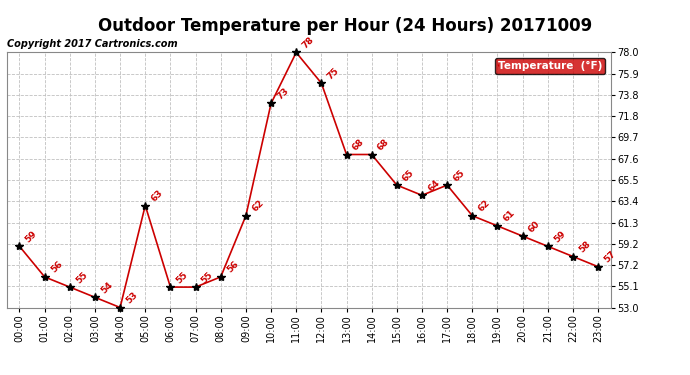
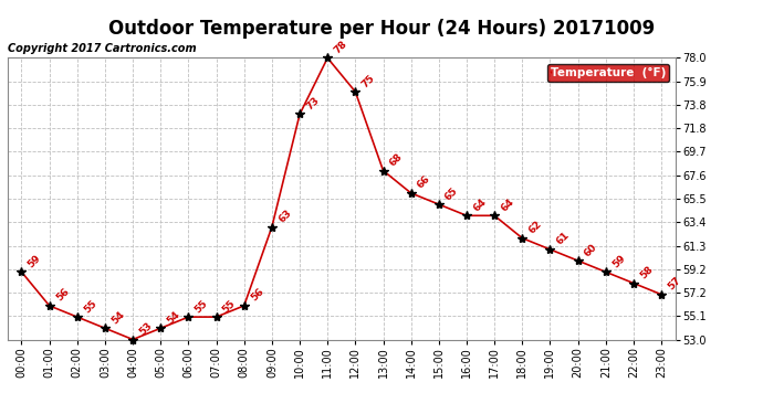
05:00: 63 -> 54
09:00: 62 -> 63
14:00: 68 -> 66
17:00: 65 -> 64
